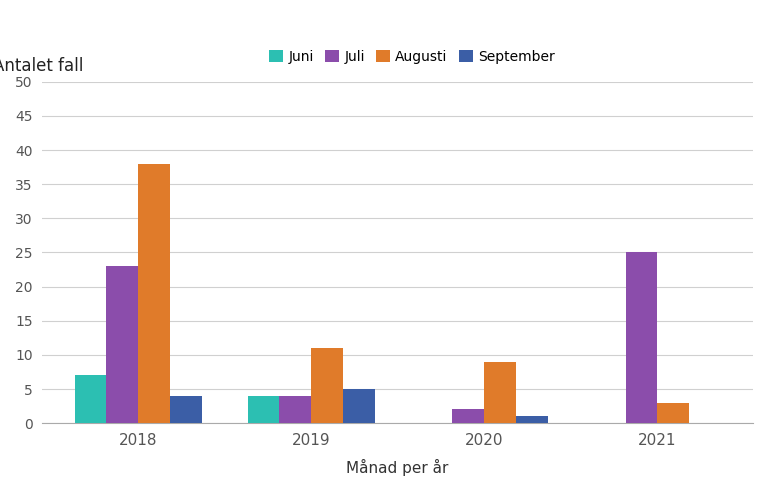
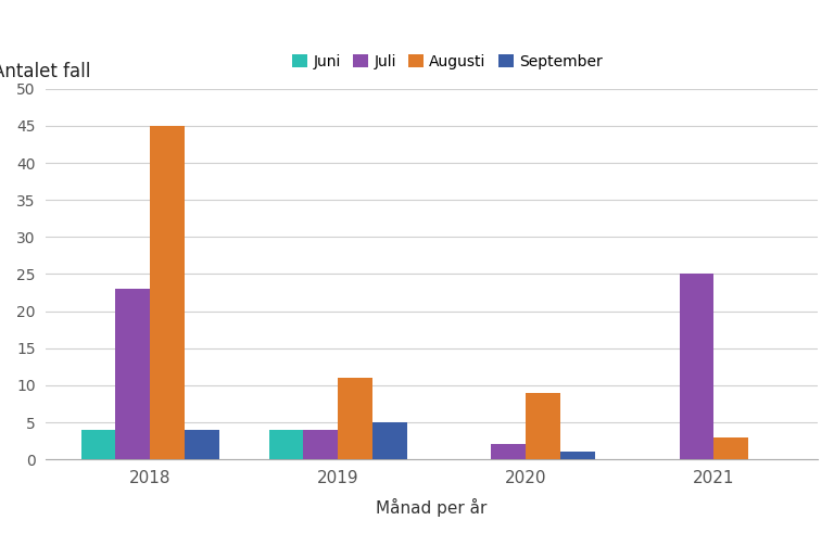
Juni/2018: 7 -> 4
Augusti/2018: 38 -> 45
